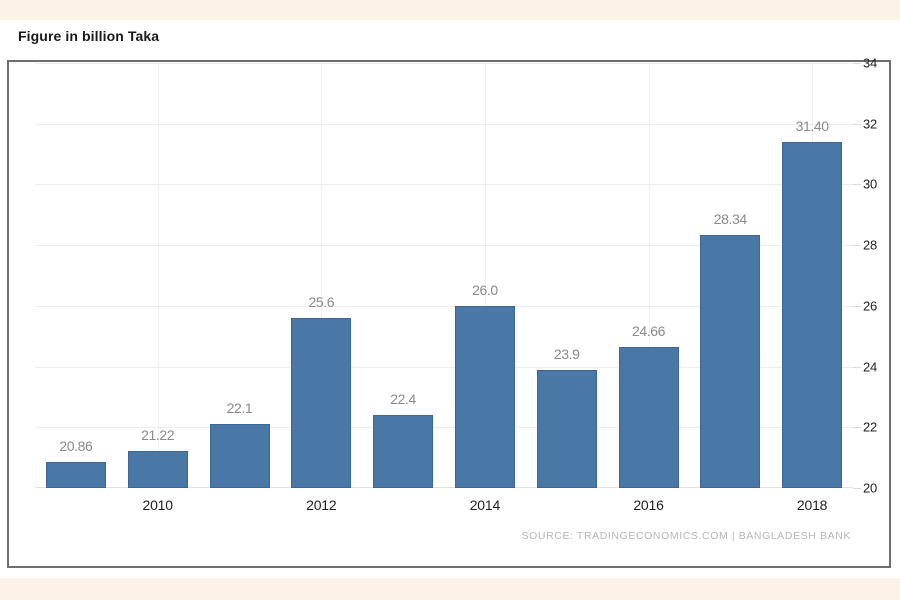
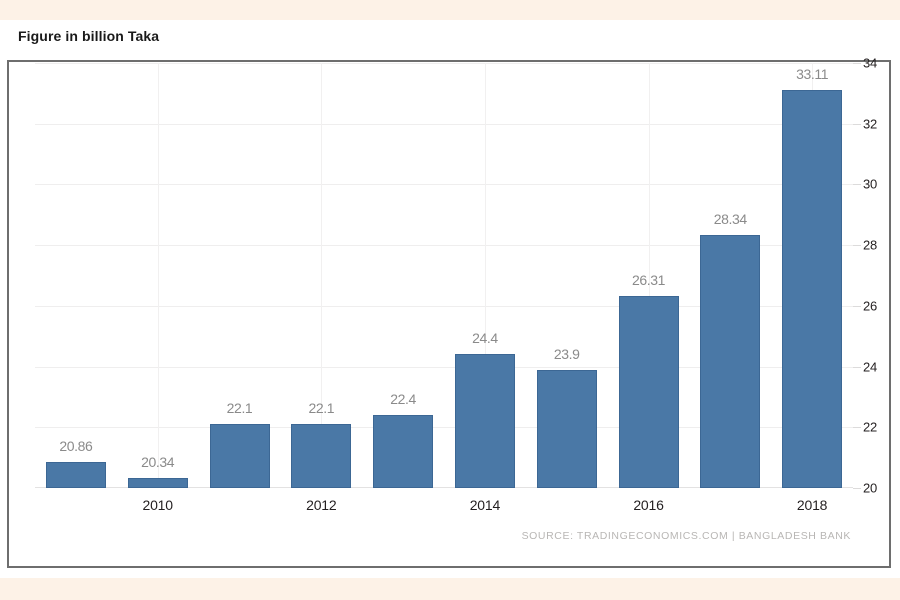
2010: 21.22 -> 20.34
2012: 25.6 -> 22.1
2014: 26.0 -> 24.4
2016: 24.66 -> 26.31
2018: 31.40 -> 33.11
